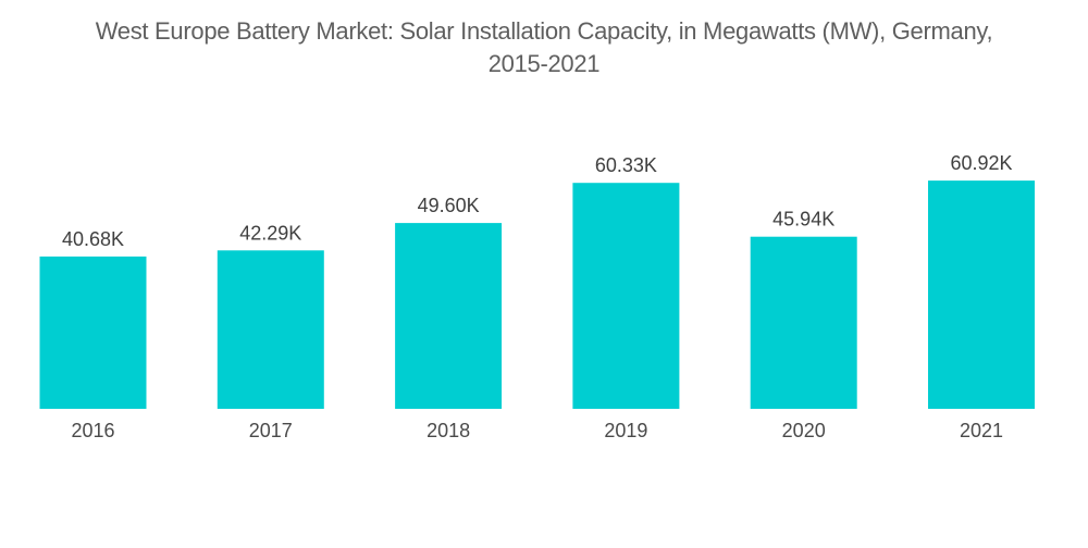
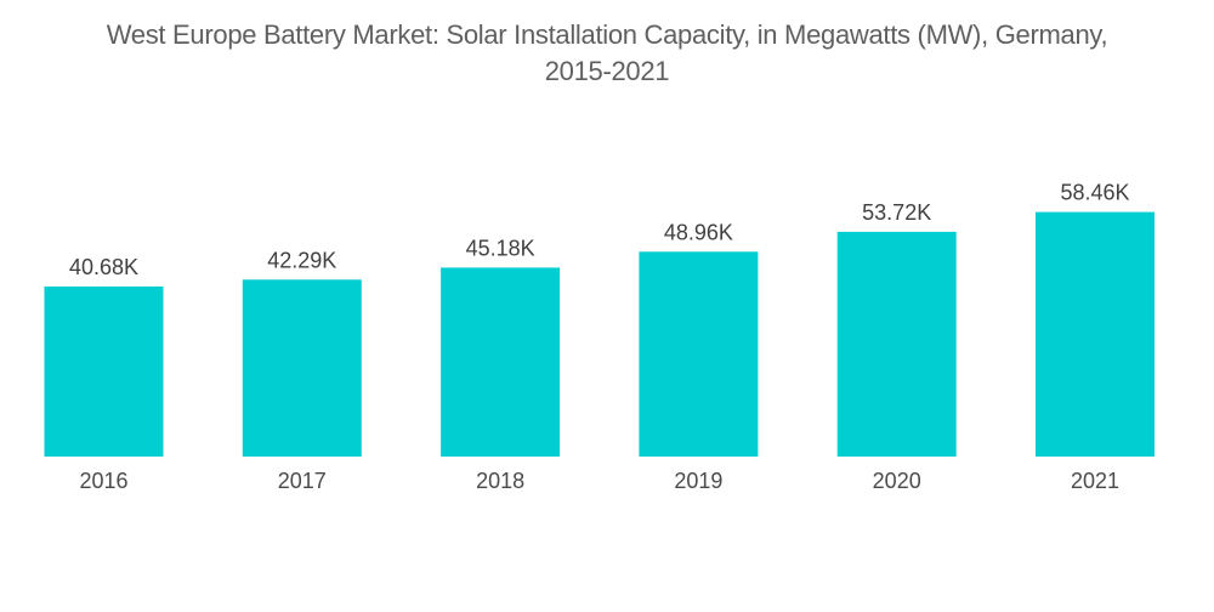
2018: 49.60K -> 45.18K
2019: 60.33K -> 48.96K
2020: 45.94K -> 53.72K
2021: 60.92K -> 58.46K
